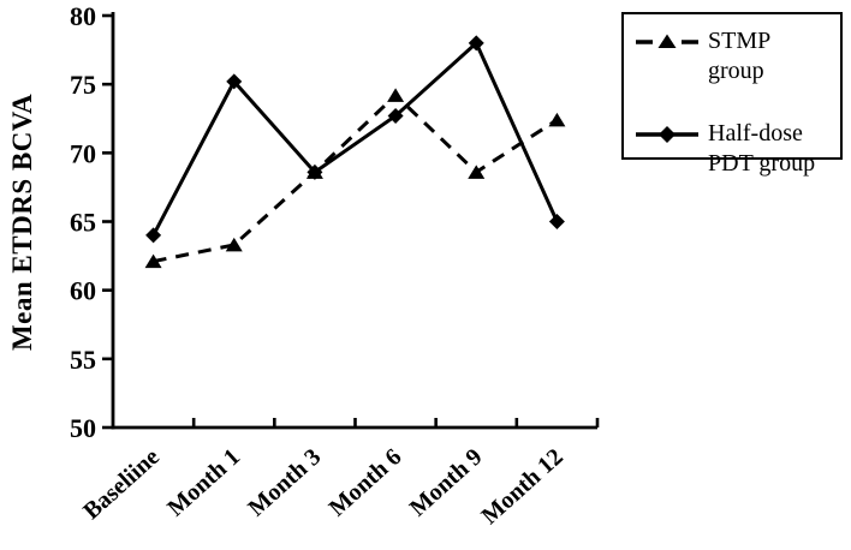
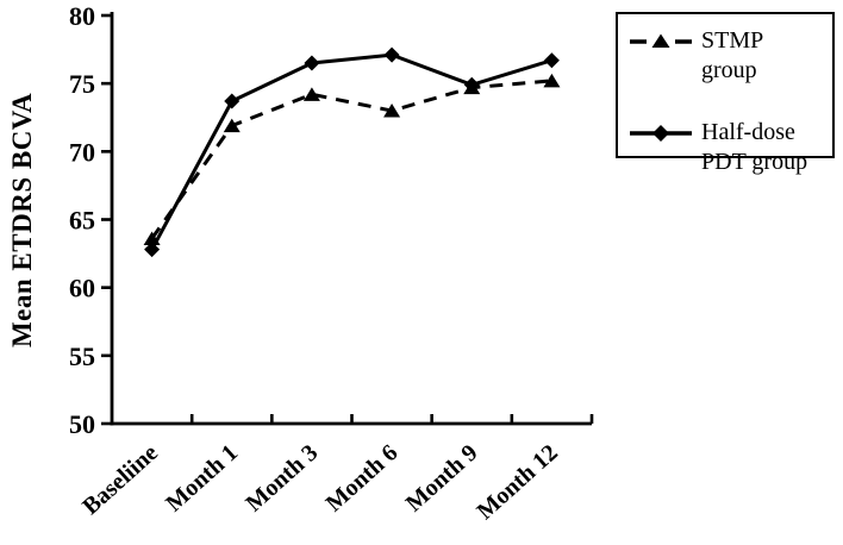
STMP group/Baseliine: 62.1 -> 63.6
Half-dose PDT group/Baseliine: 64.0 -> 62.8
STMP group/Month 1: 63.3 -> 71.9
Half-dose PDT group/Month 1: 75.2 -> 73.7
STMP group/Month 3: 68.6 -> 74.2
Half-dose PDT group/Month 3: 68.6 -> 76.5
STMP group/Month 6: 74.2 -> 73.0
Half-dose PDT group/Month 6: 72.7 -> 77.1
STMP group/Month 9: 68.6 -> 74.7
Half-dose PDT group/Month 9: 78.0 -> 74.9
STMP group/Month 12: 72.4 -> 75.2
Half-dose PDT group/Month 12: 65.0 -> 76.7
